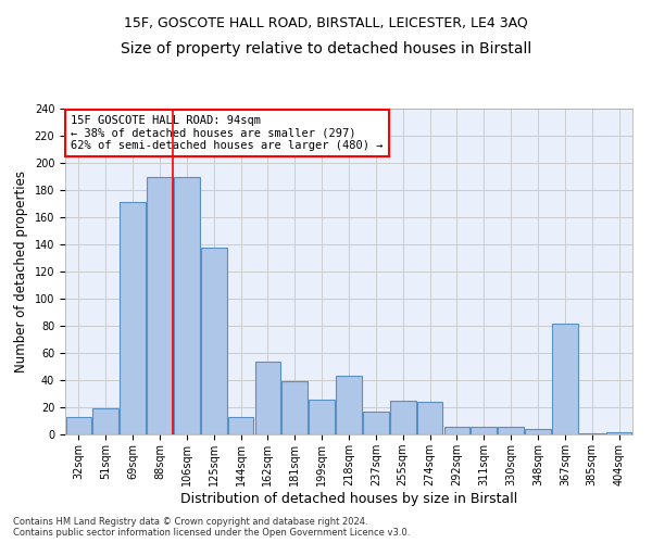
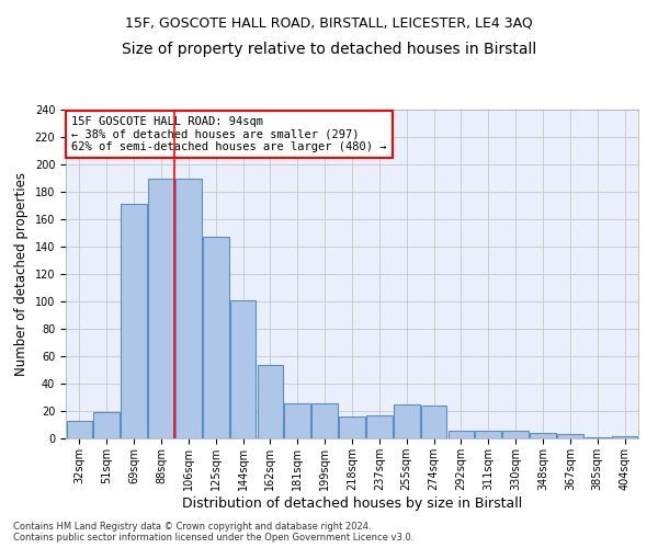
125sqm: 138 -> 147
144sqm: 13 -> 101
181sqm: 39 -> 26
218sqm: 43 -> 16
367sqm: 82 -> 3
